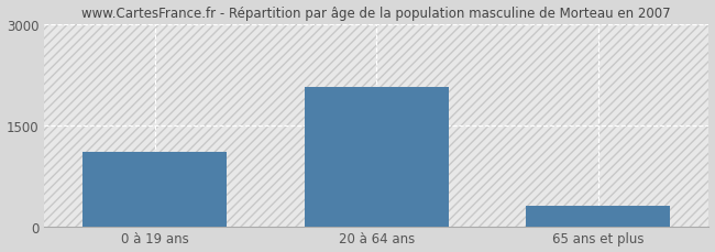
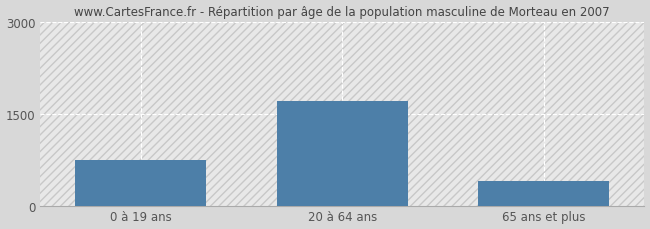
0 à 19 ans: 1100 -> 750
20 à 64 ans: 2060 -> 1700
65 ans et plus: 300 -> 400
